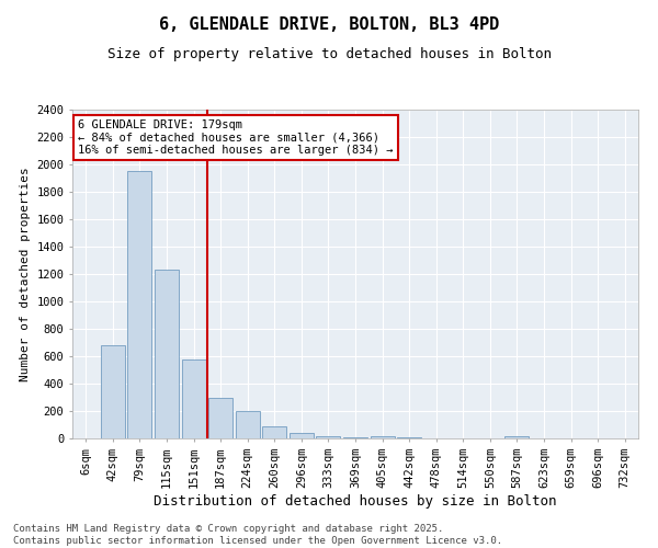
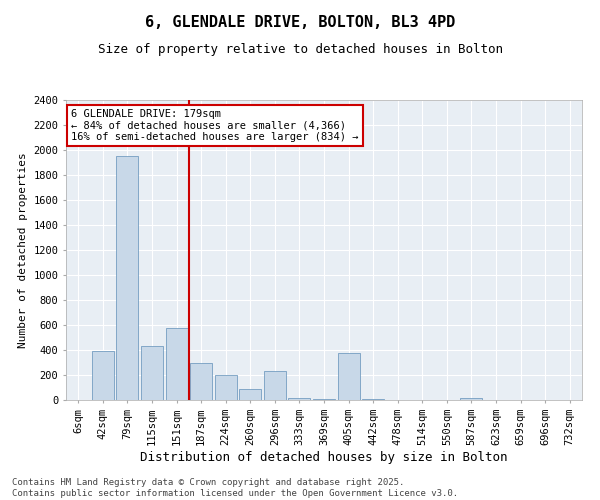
42sqm: 680 -> 390
115sqm: 1230 -> 430
296sqm: 40 -> 230
405sqm: 20 -> 380
